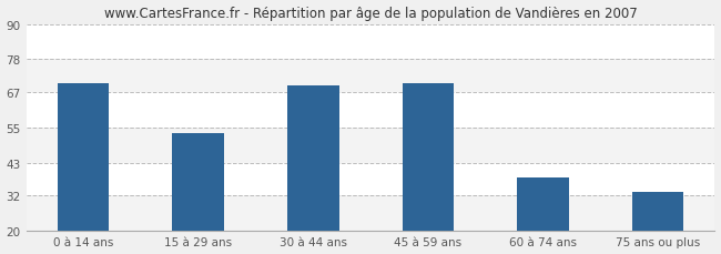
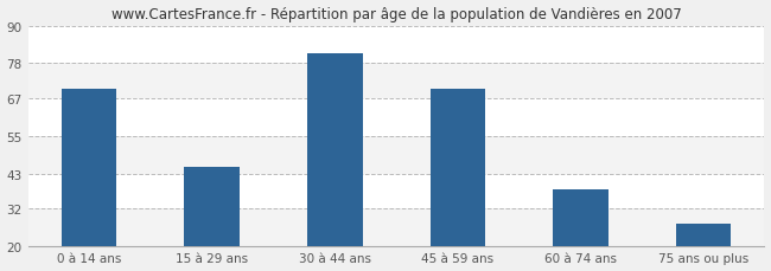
15 à 29 ans: 53 -> 45
30 à 44 ans: 69 -> 81
75 ans ou plus: 33 -> 27
